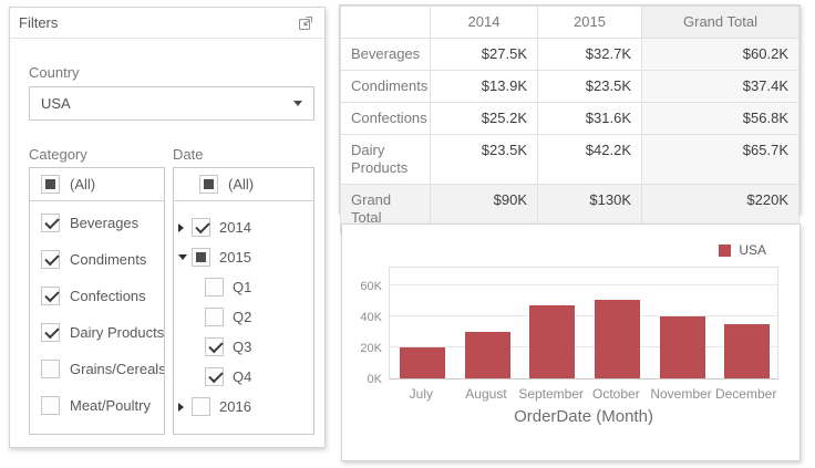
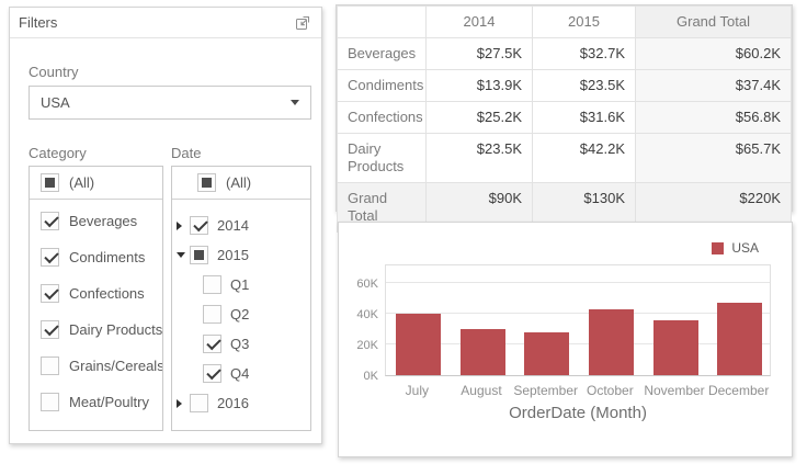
July: 20K -> 40K
September: 47K -> 28K
October: 51K -> 43K
November: 40K -> 36K
December: 35K -> 47K
